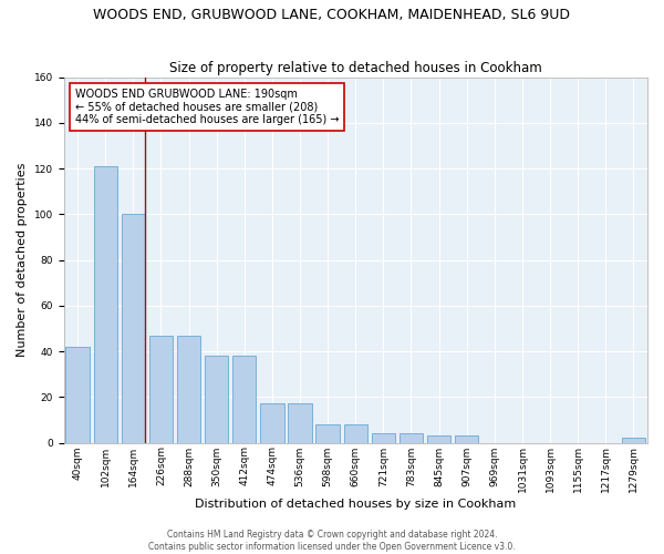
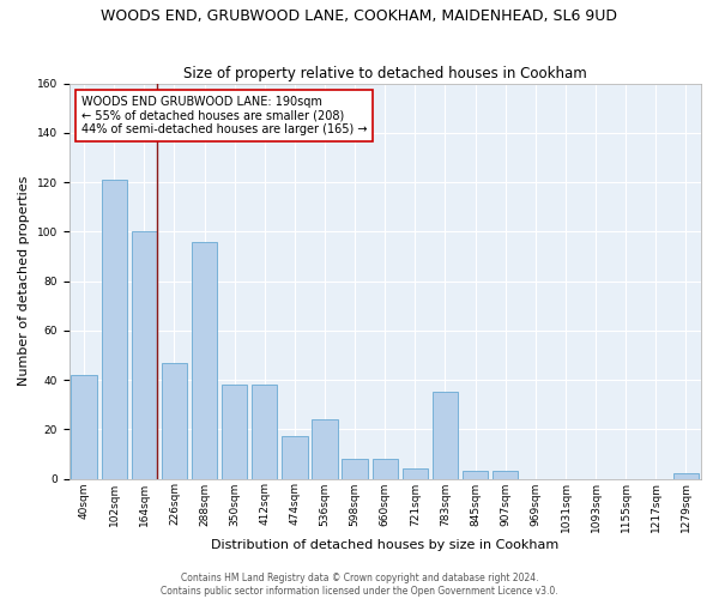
288sqm: 47 -> 96
536sqm: 17 -> 24
783sqm: 4 -> 35
